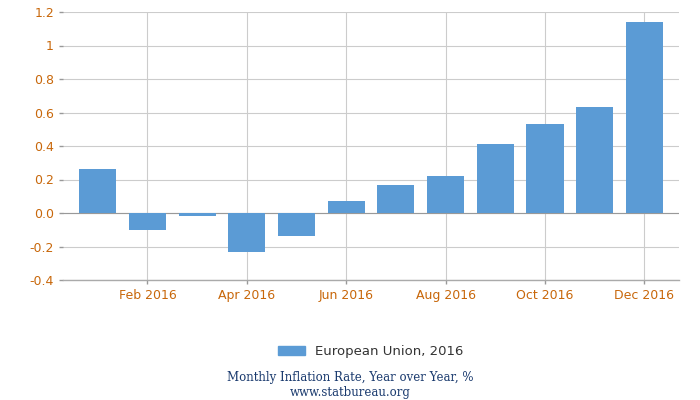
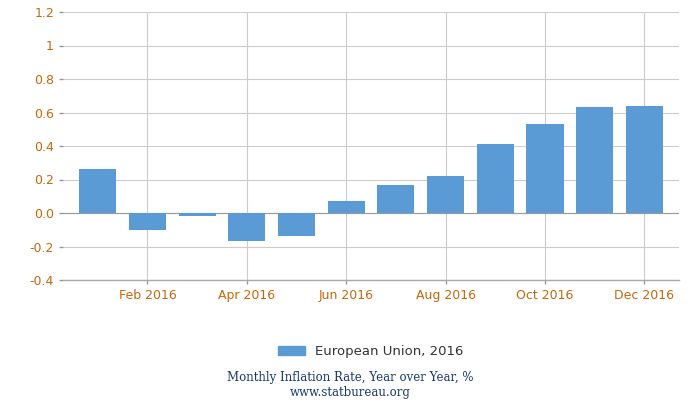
Apr 2016: -0.23 -> -0.17
Dec 2016: 1.14 -> 0.64
